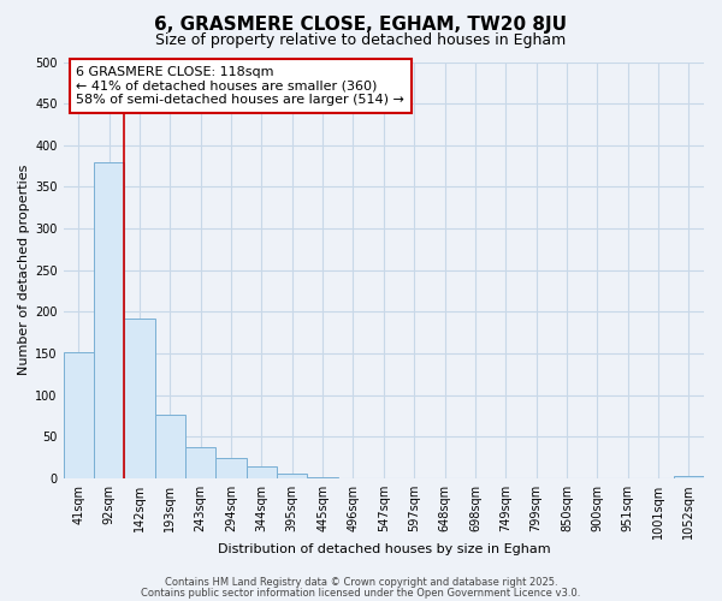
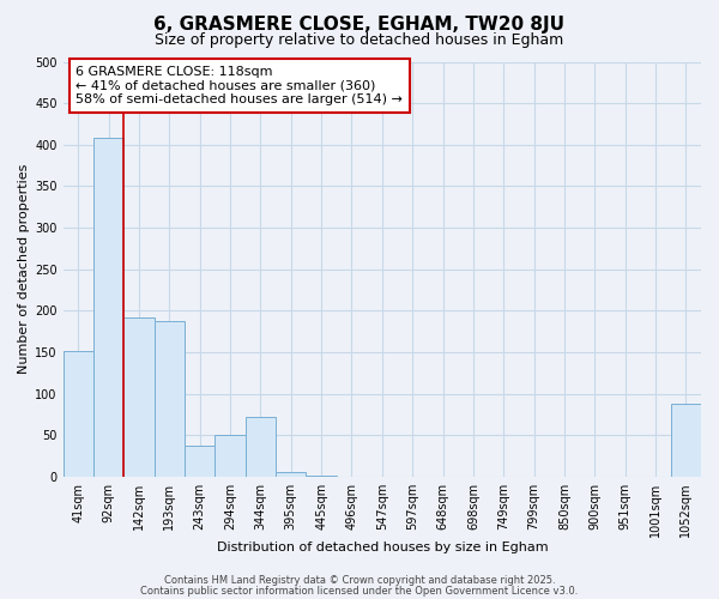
92sqm: 380 -> 408
193sqm: 77 -> 188
294sqm: 25 -> 50
344sqm: 15 -> 72
1052sqm: 3 -> 88
